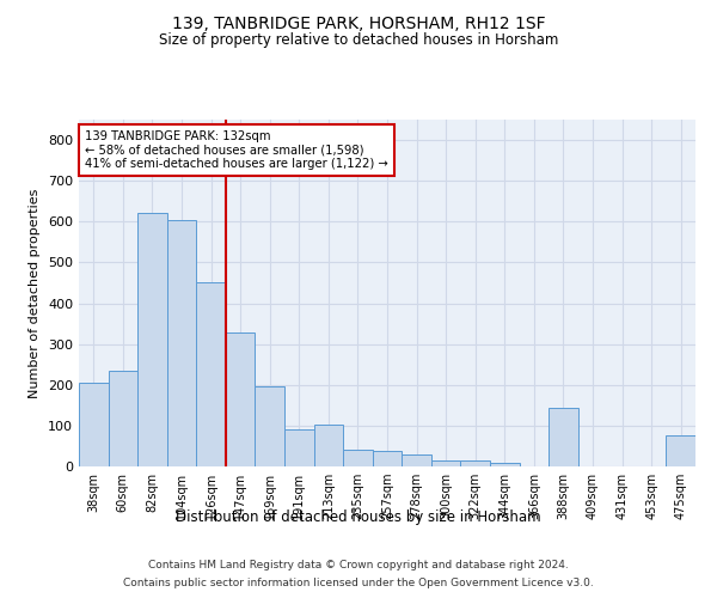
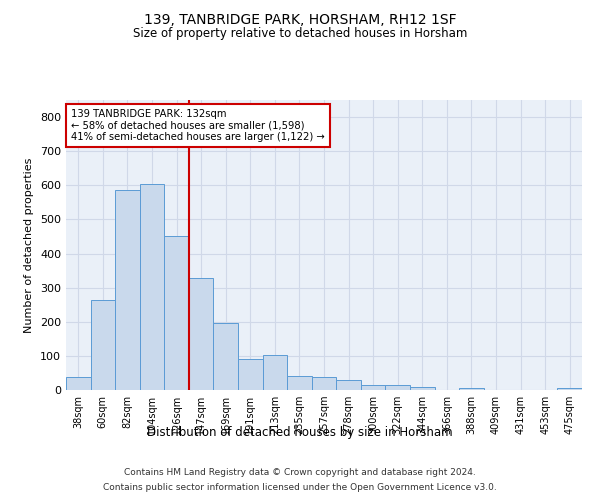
38sqm: 205 -> 38
60sqm: 235 -> 265
82sqm: 620 -> 585
388sqm: 145 -> 7
475sqm: 75 -> 7
